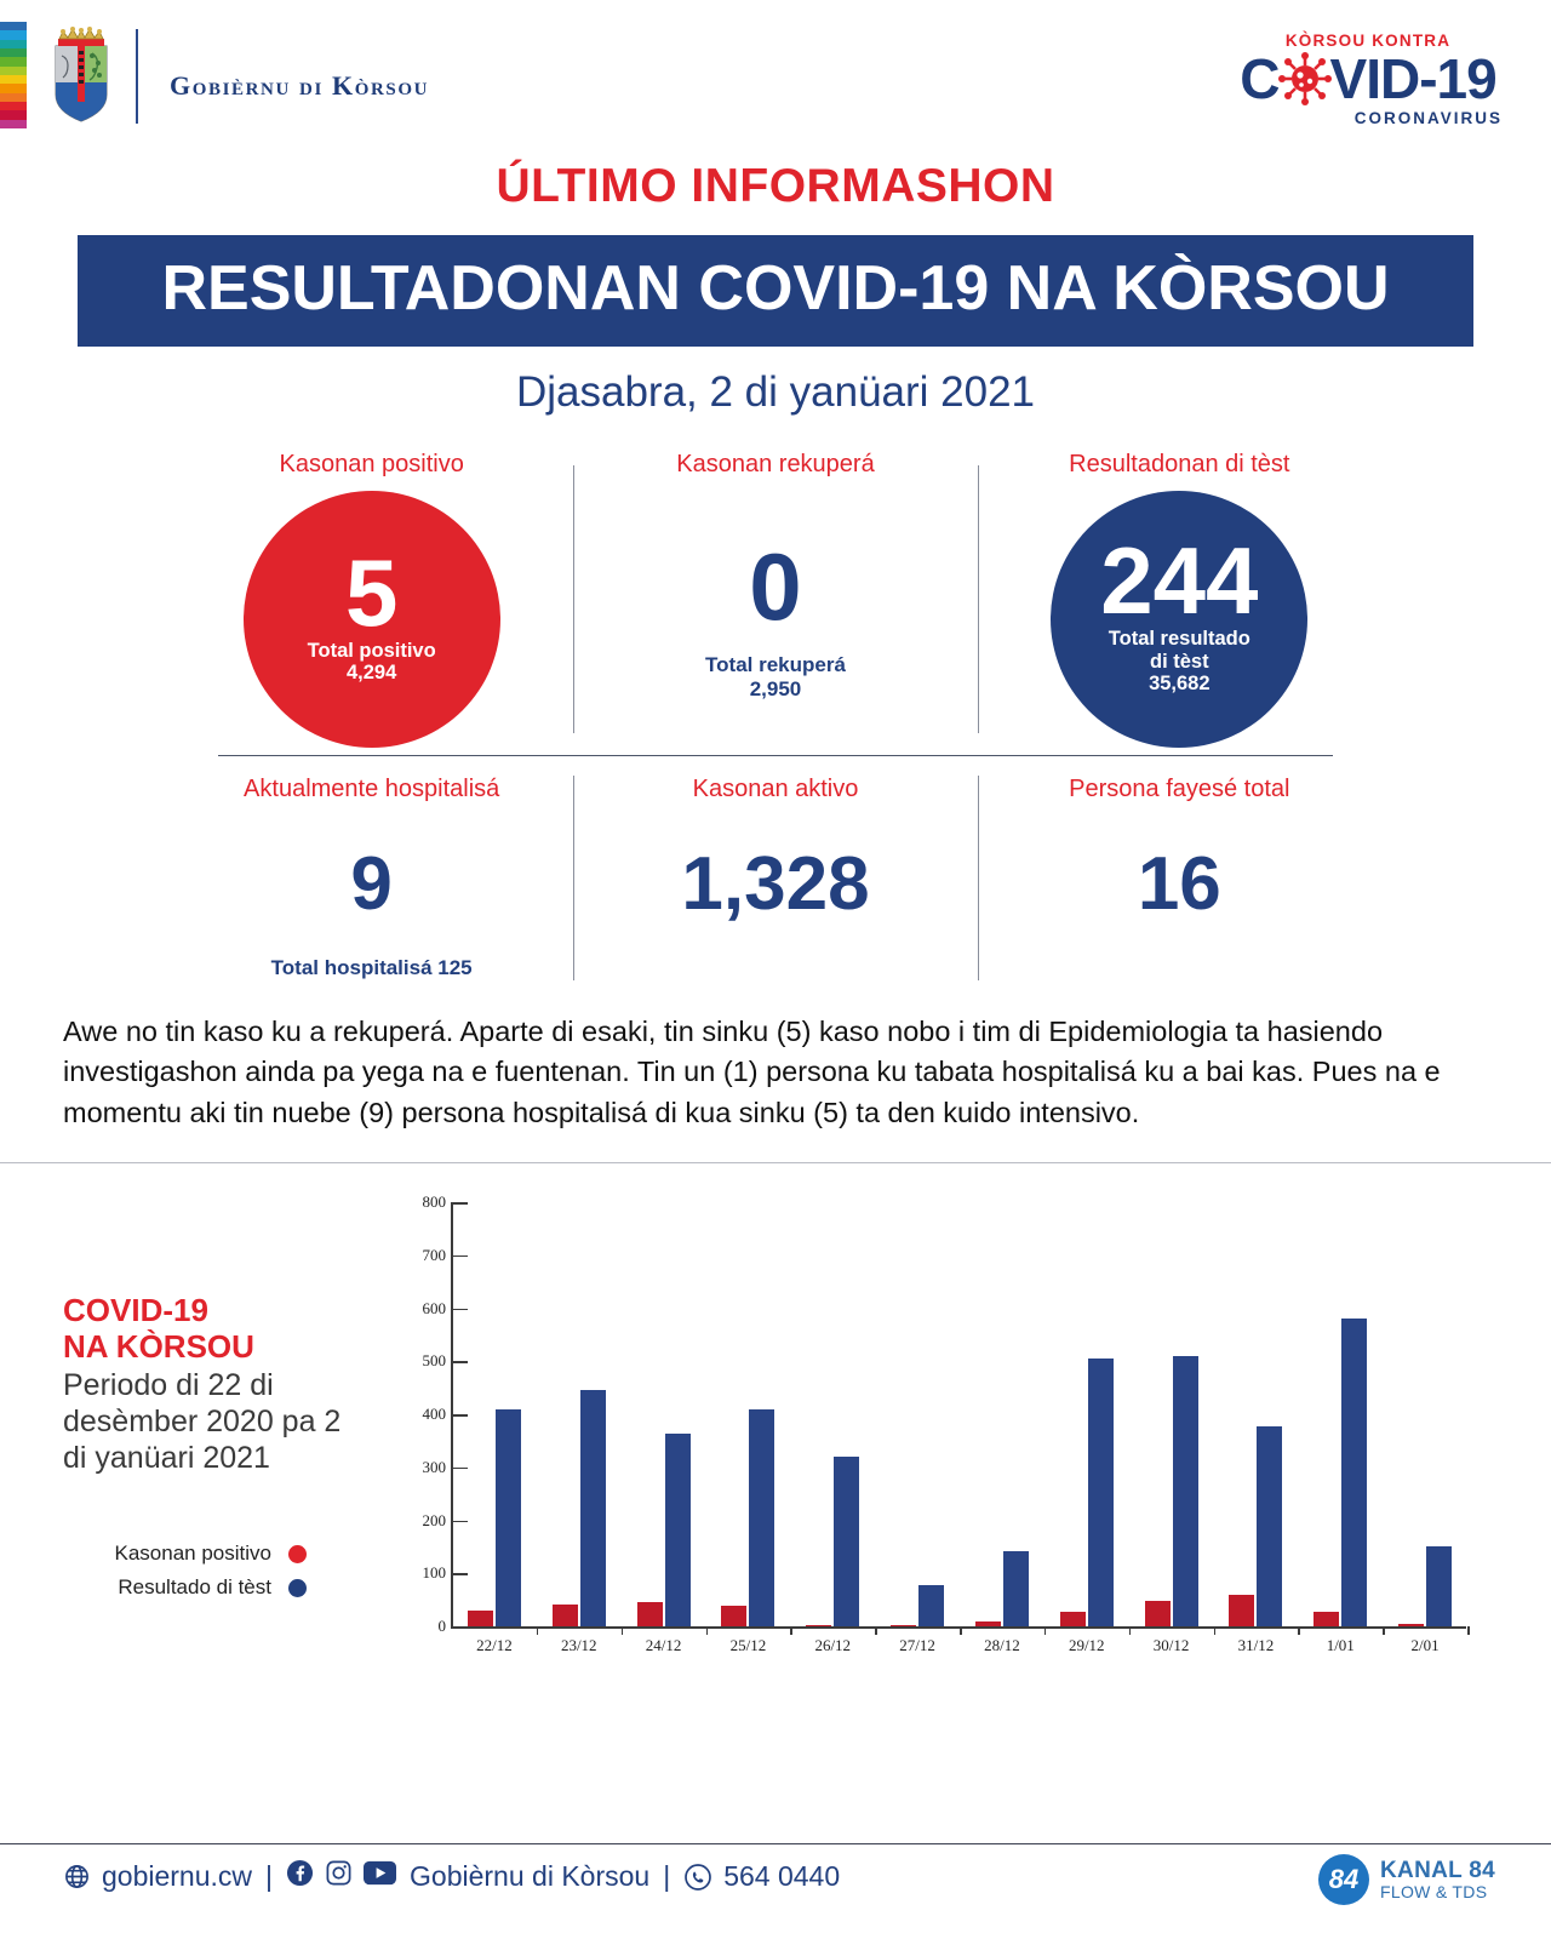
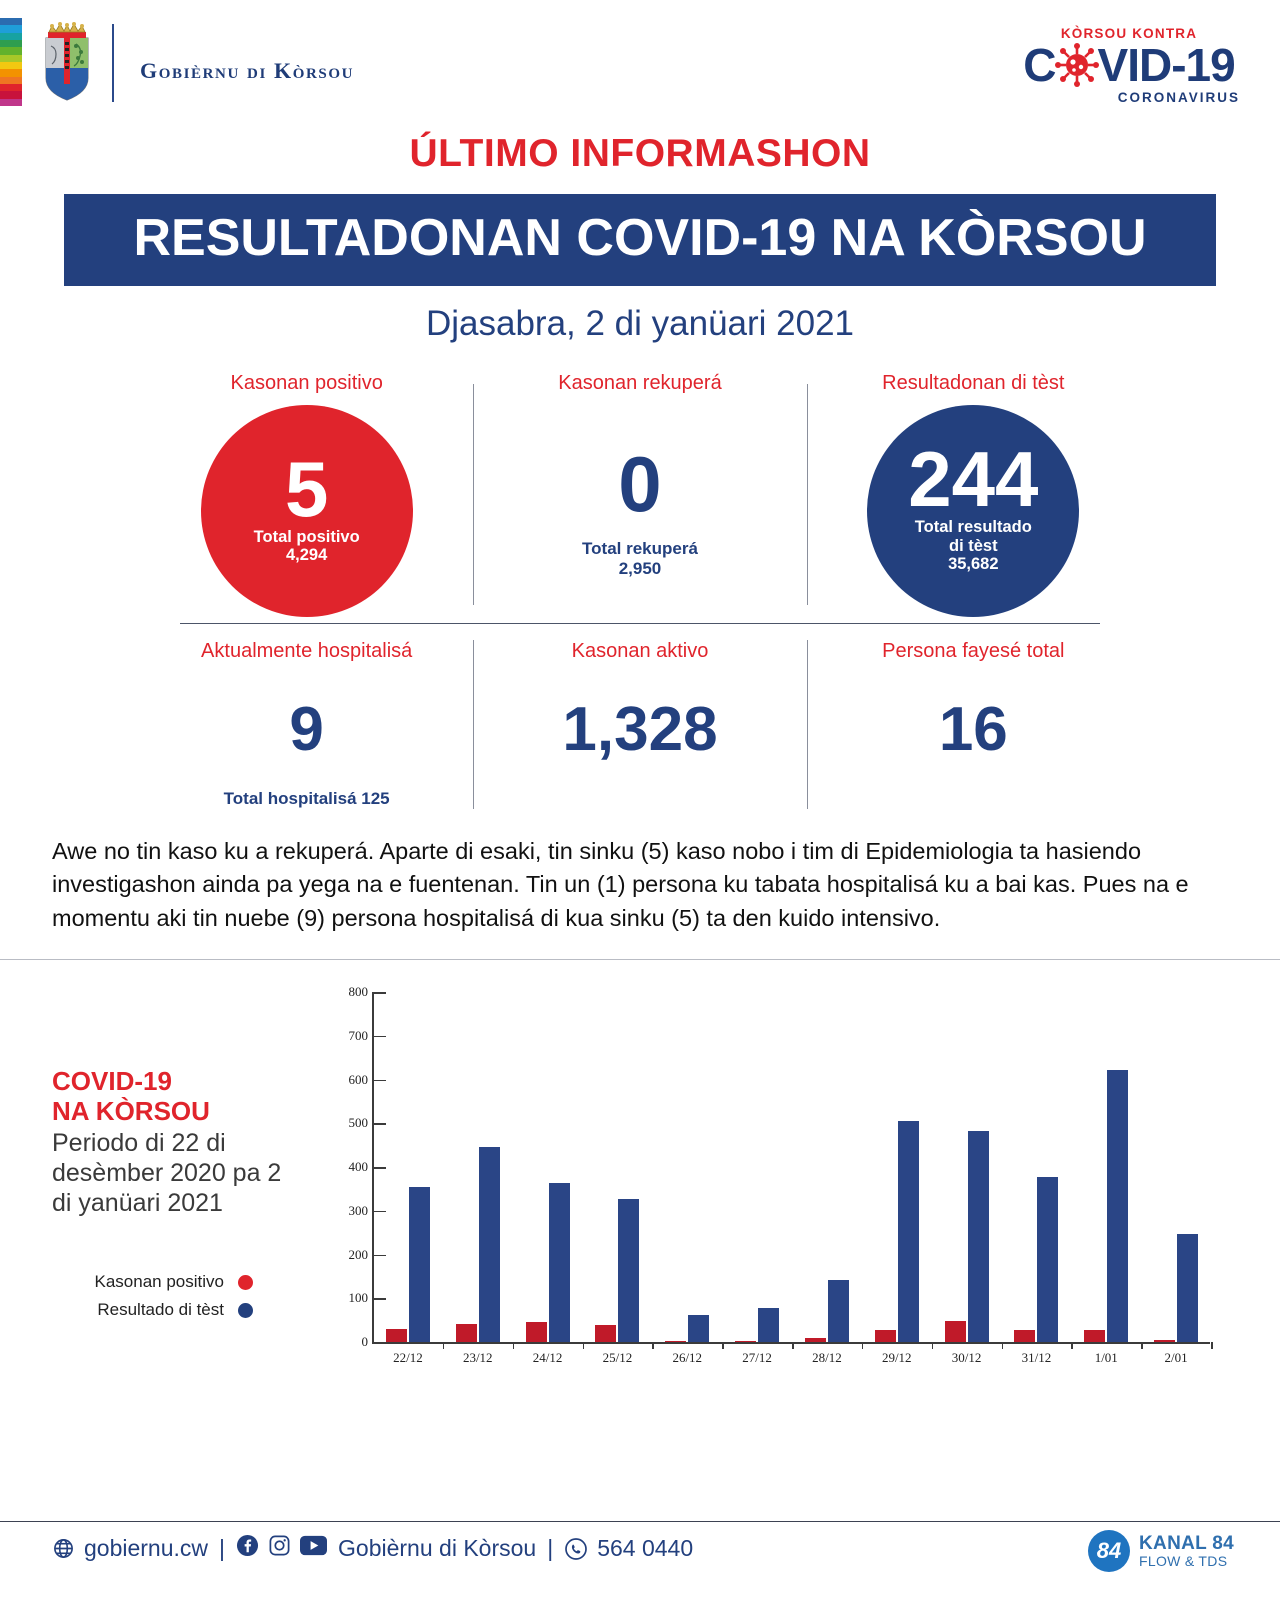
Resultado di tèst/22/12: 410 -> 360
Resultado di tèst/25/12: 410 -> 330
Resultado di tèst/26/12: 320 -> 60
Resultado di tèst/30/12: 510 -> 480
Kasonan positivo/31/12: 60 -> 30
Resultado di tèst/1/01: 580 -> 620
Resultado di tèst/2/01: 150 -> 250
